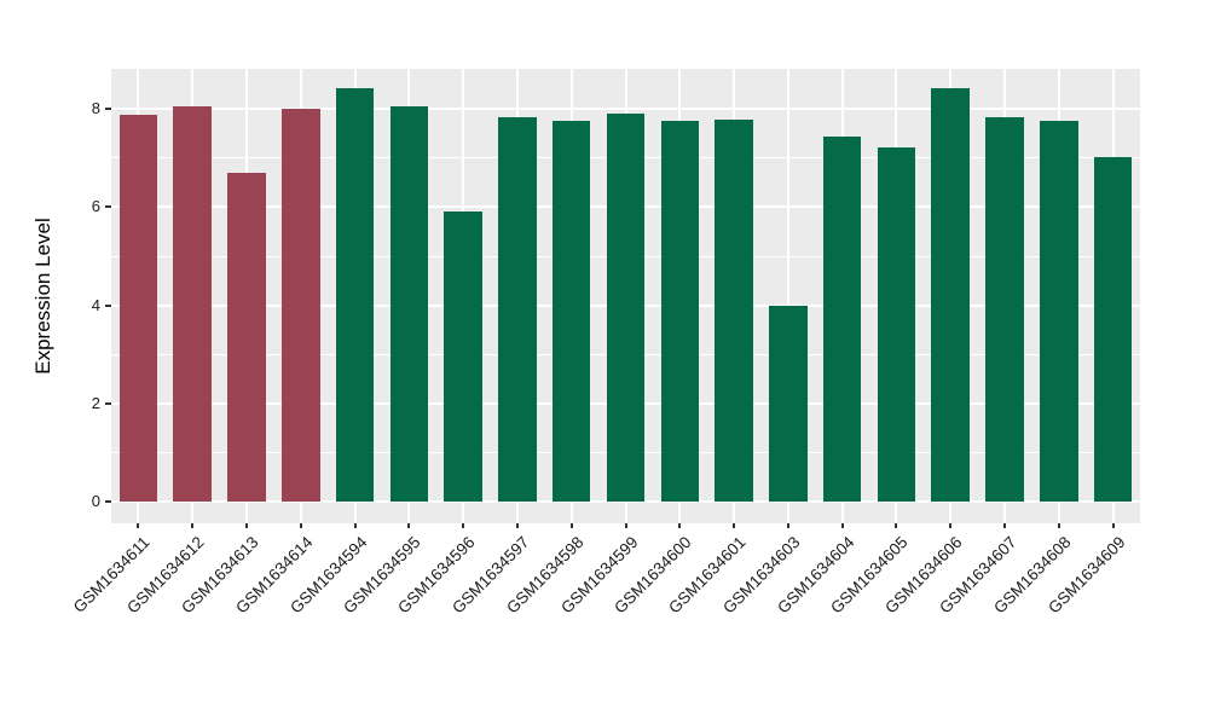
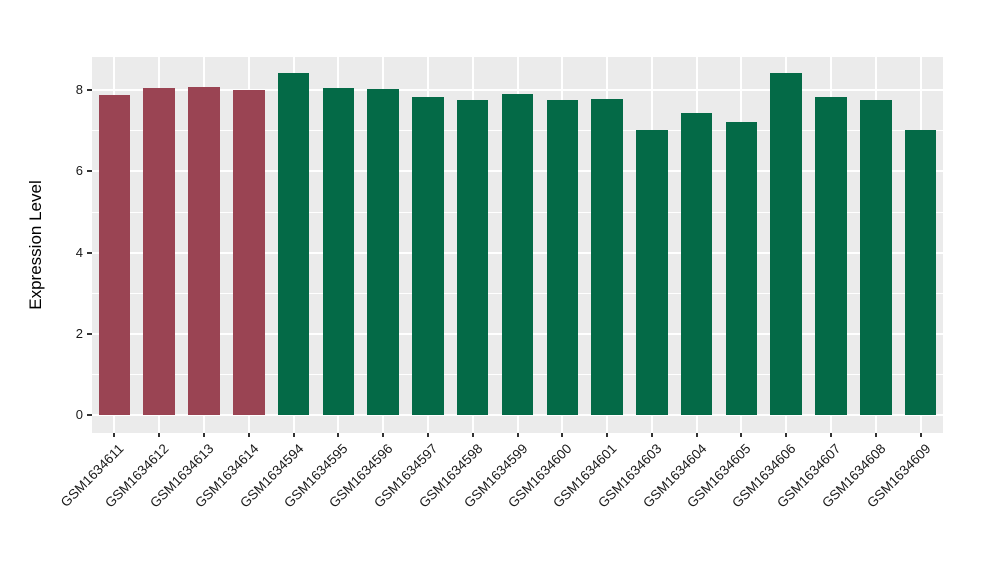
GSM1634613: 6.7 -> 8.1
GSM1634596: 5.9 -> 8.0
GSM1634603: 4.0 -> 7.0
